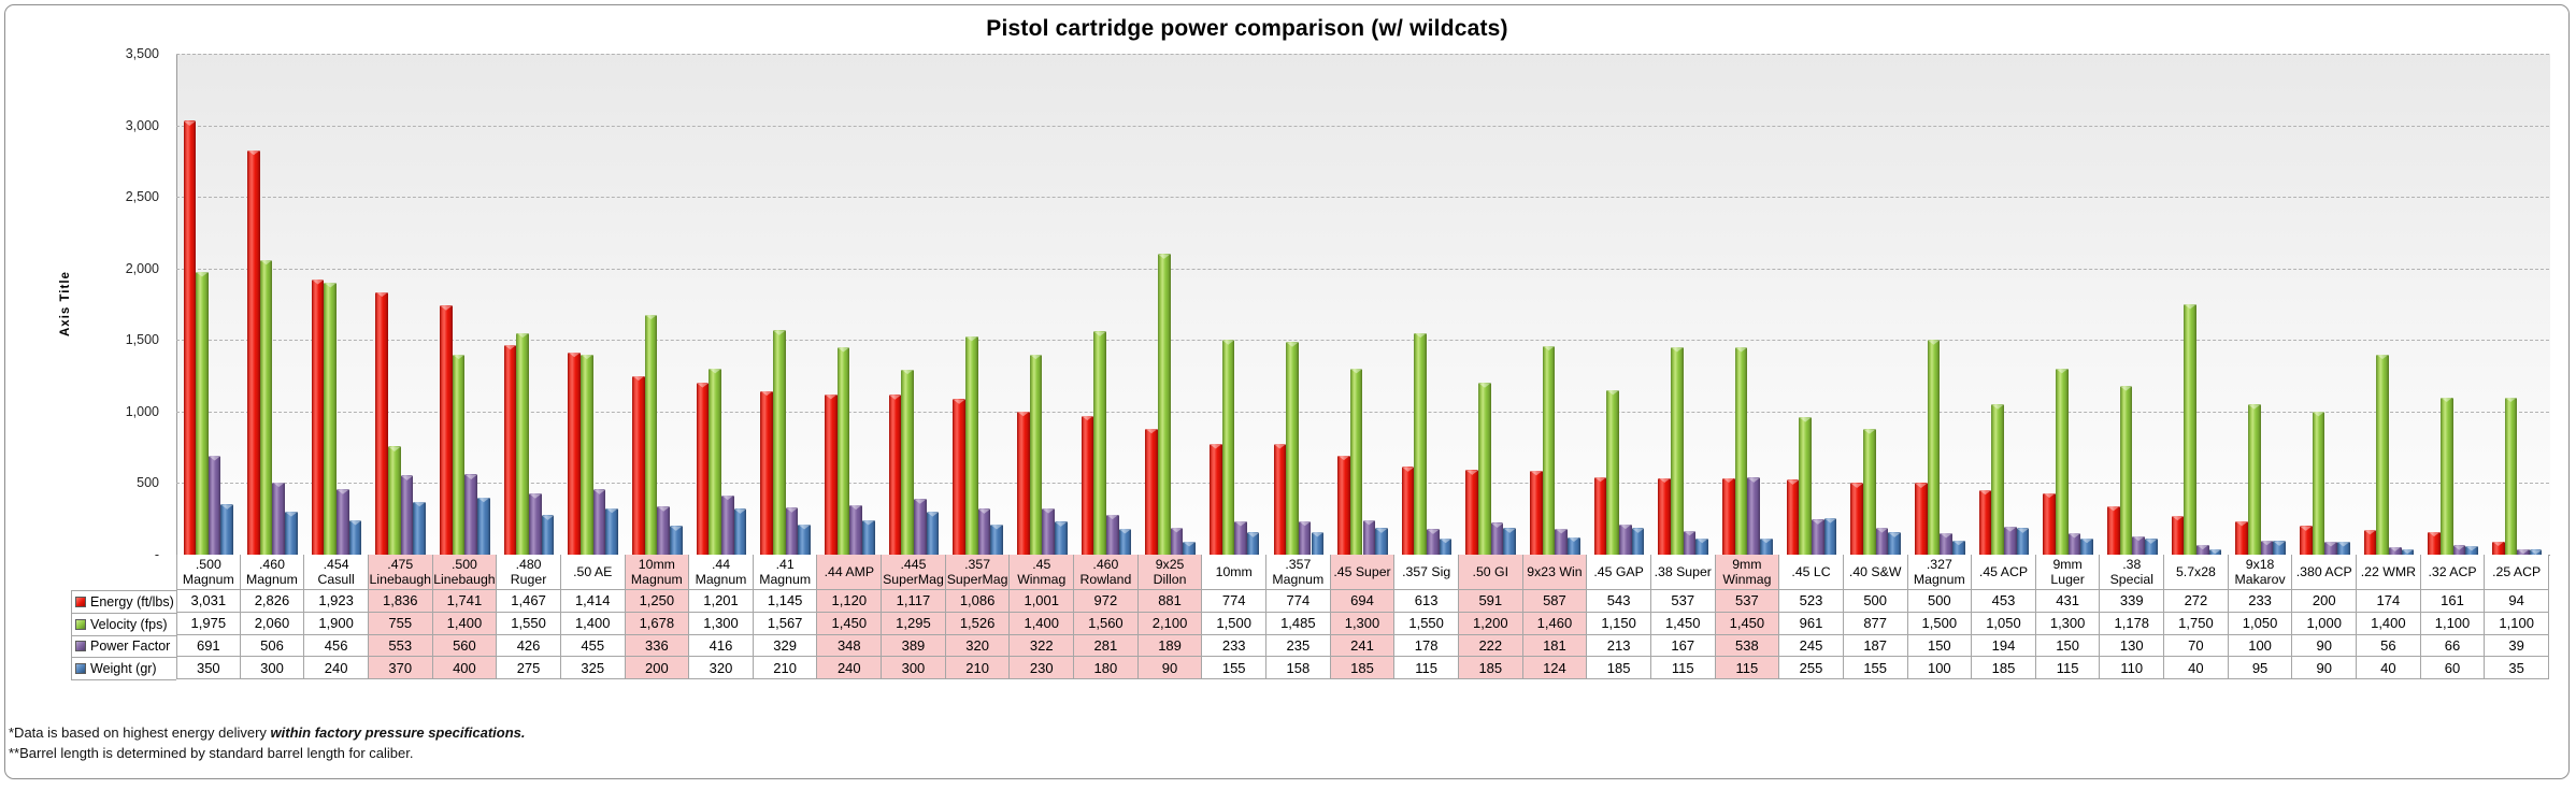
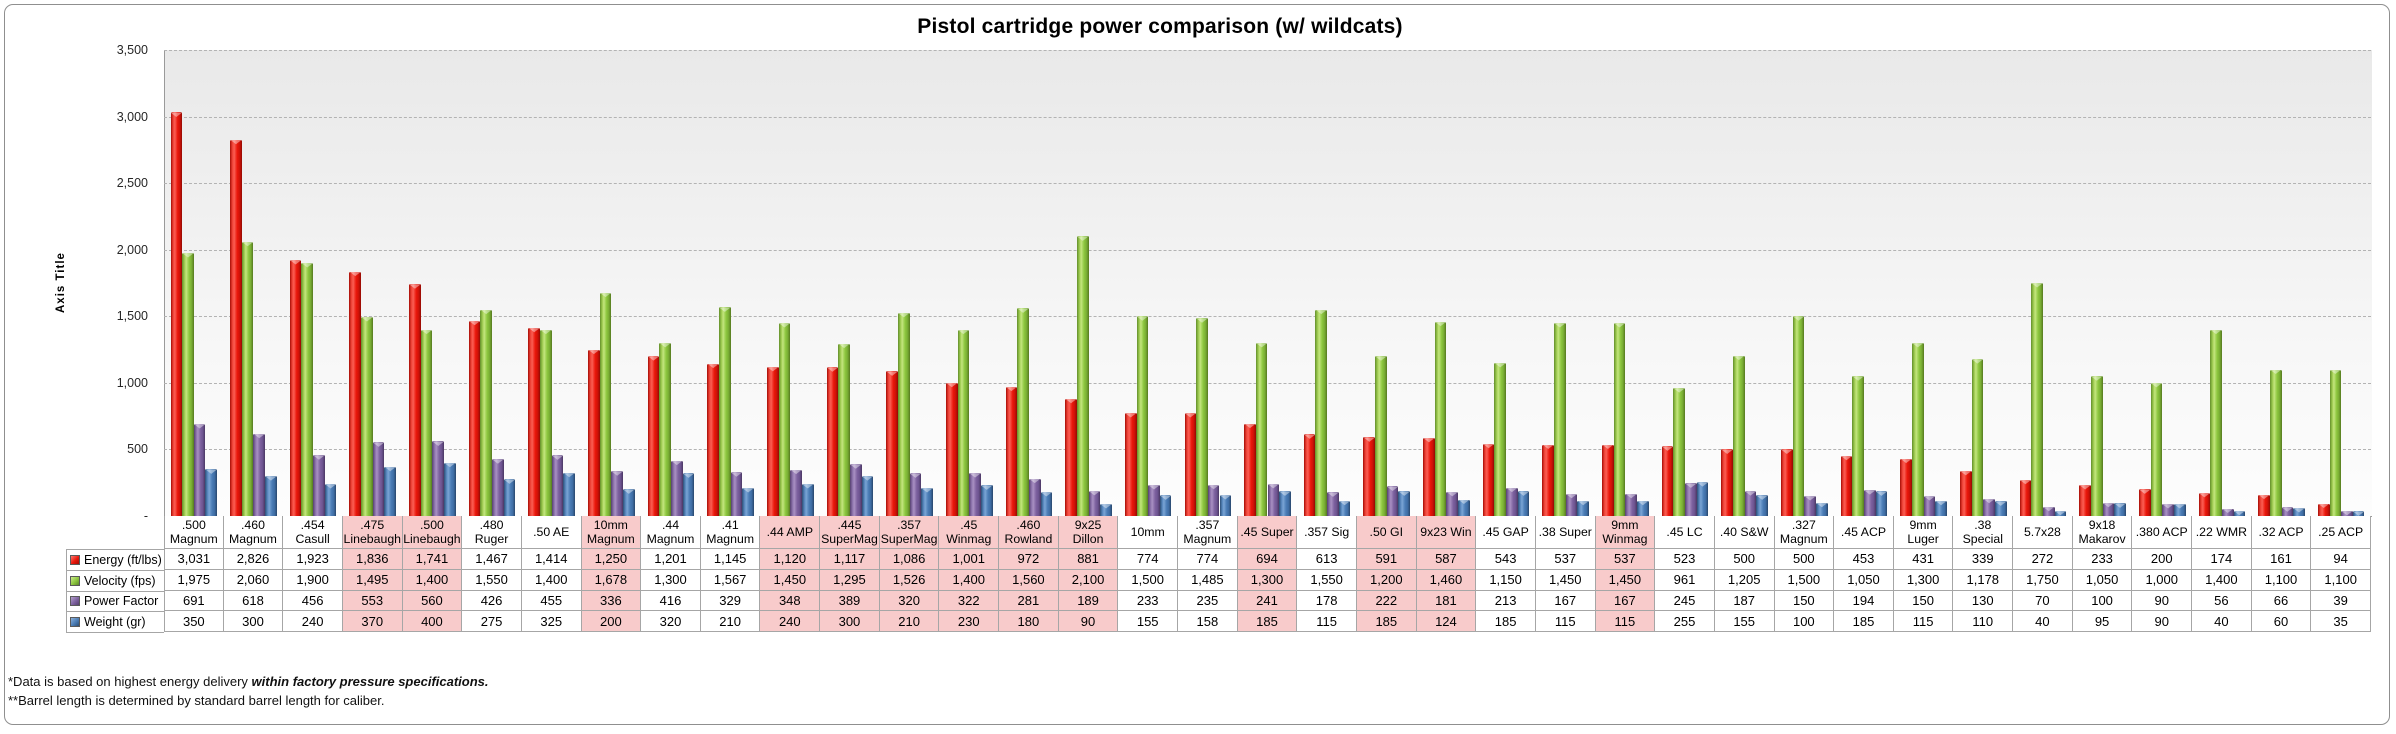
Power Factor/.460 Magnum: 506 -> 618
Velocity (fps)/.475 Linebaugh: 755 -> 1,495
Power Factor/9mm Winmag: 538 -> 167
Velocity (fps)/.40 S&W: 877 -> 1,205
